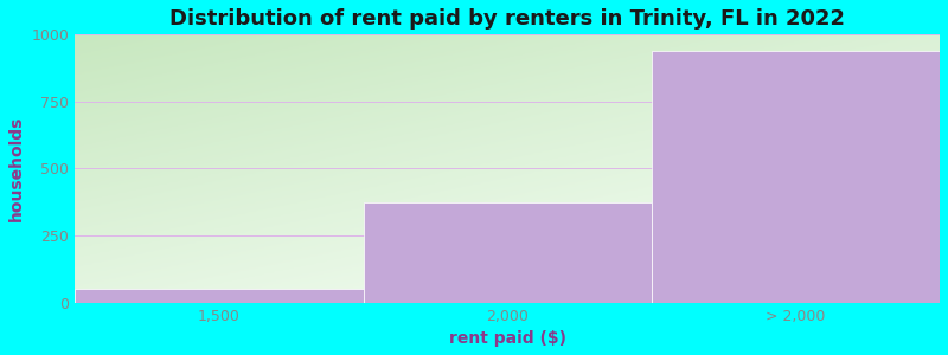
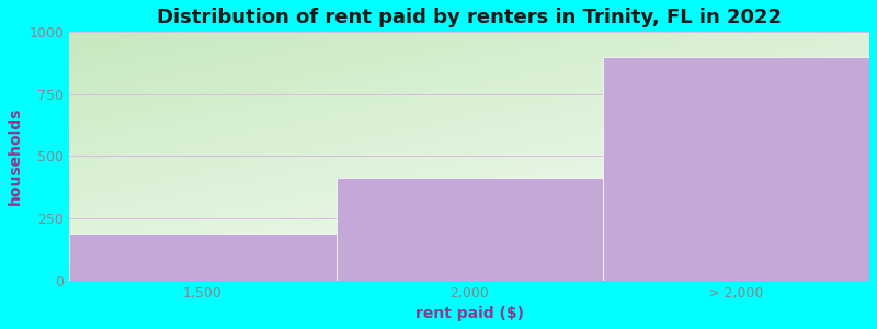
1,500: 50 -> 190
2,000: 375 -> 415
> 2,000: 940 -> 900
